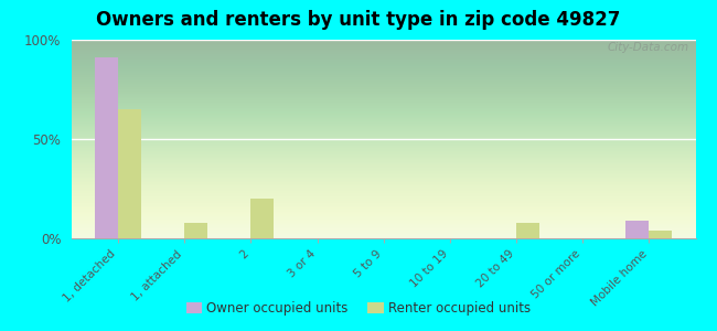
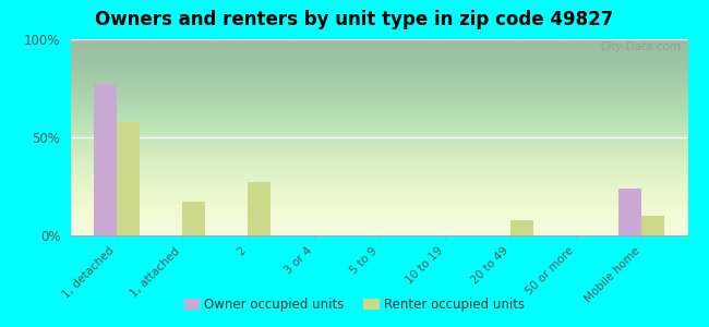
Owner occupied units/1, detached: 91% -> 77%
Renter occupied units/1, detached: 65% -> 58%
Renter occupied units/1, attached: 8% -> 17%
Renter occupied units/2: 20% -> 27%
Owner occupied units/Mobile home: 9% -> 24%
Renter occupied units/Mobile home: 4% -> 10%
